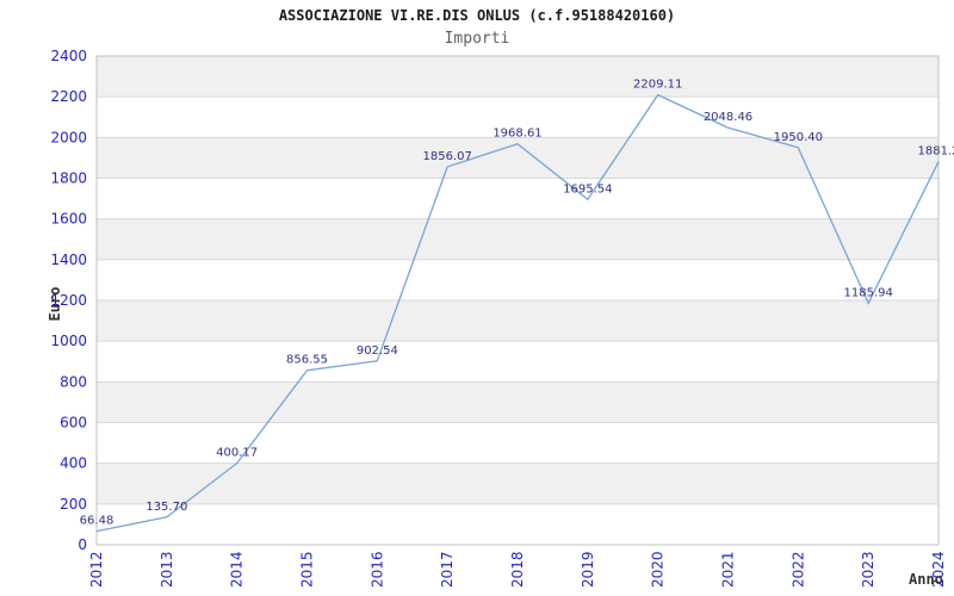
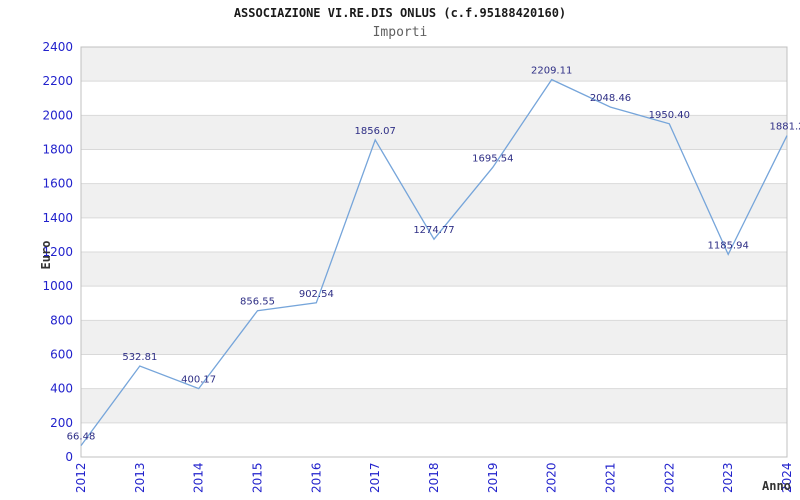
2013: 135.70 -> 532.81
2018: 1968.61 -> 1274.77
